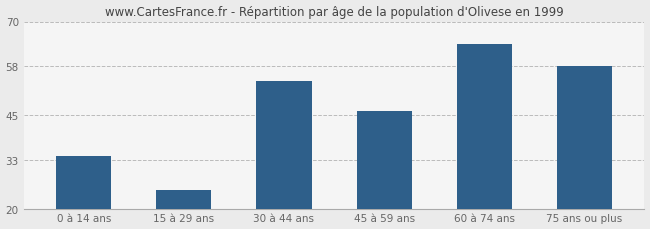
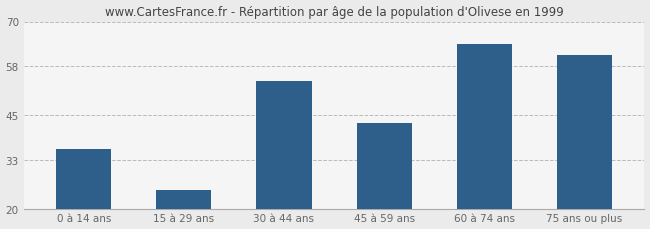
0 à 14 ans: 34 -> 36
45 à 59 ans: 46 -> 43
75 ans ou plus: 58 -> 61
